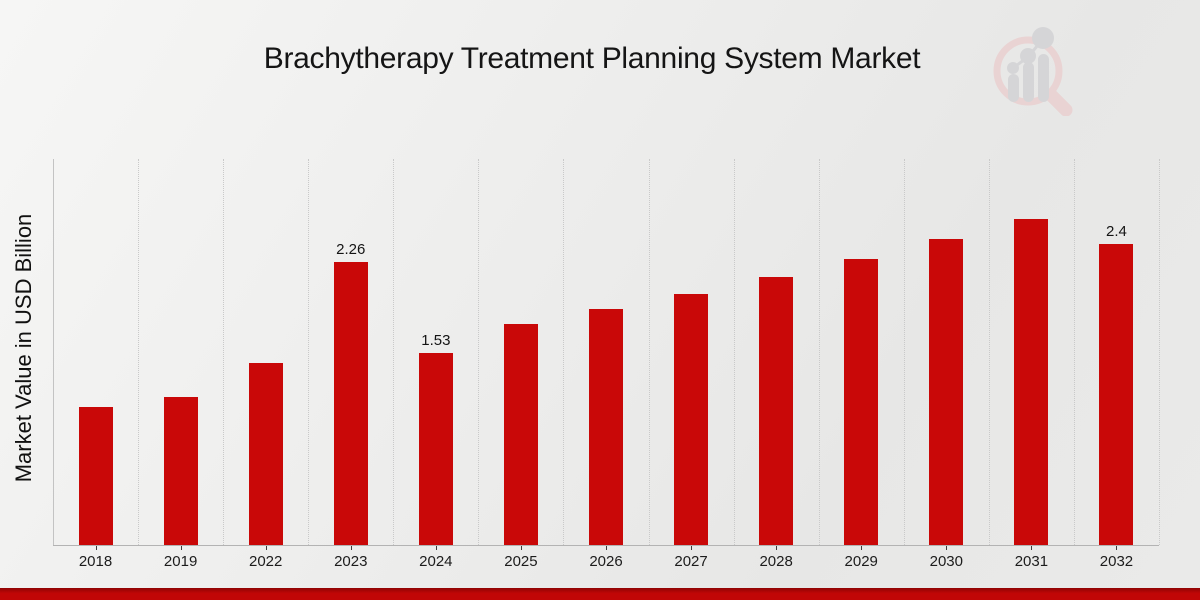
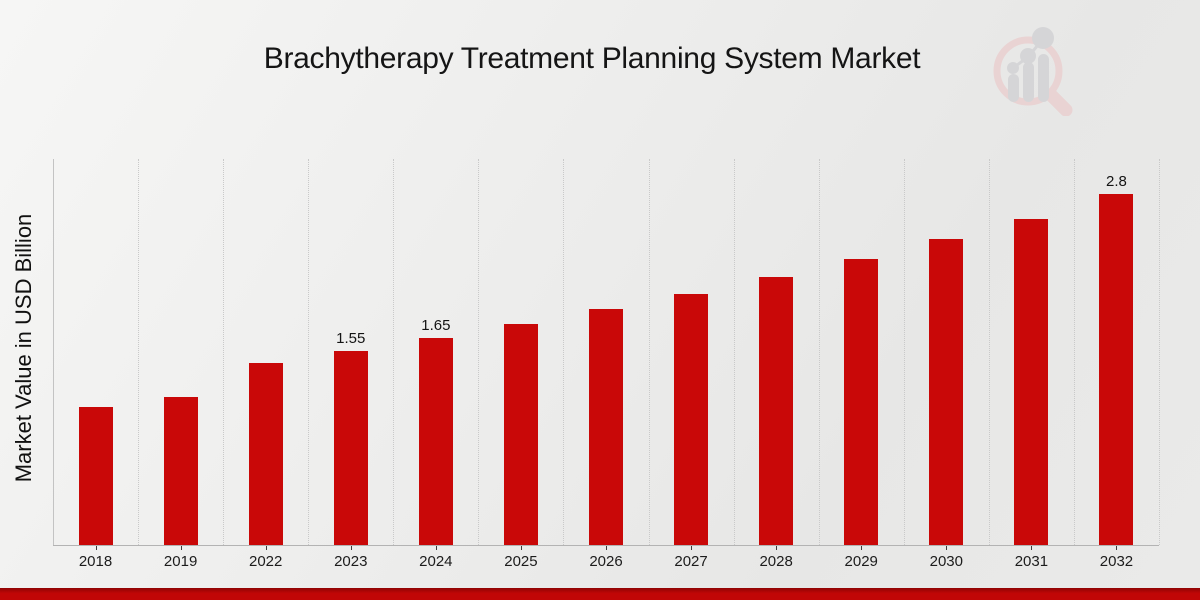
2023: 2.26 -> 1.55
2024: 1.53 -> 1.65
2032: 2.4 -> 2.8
